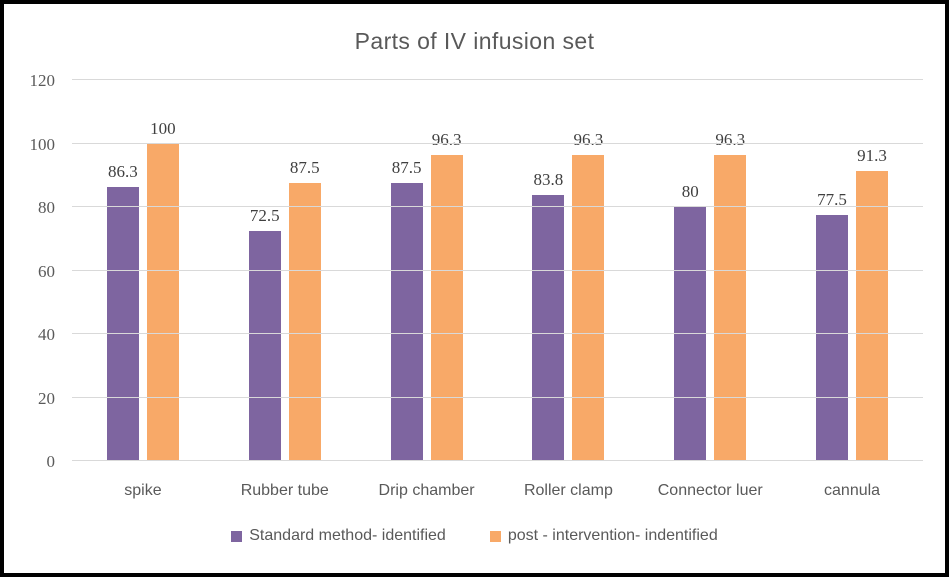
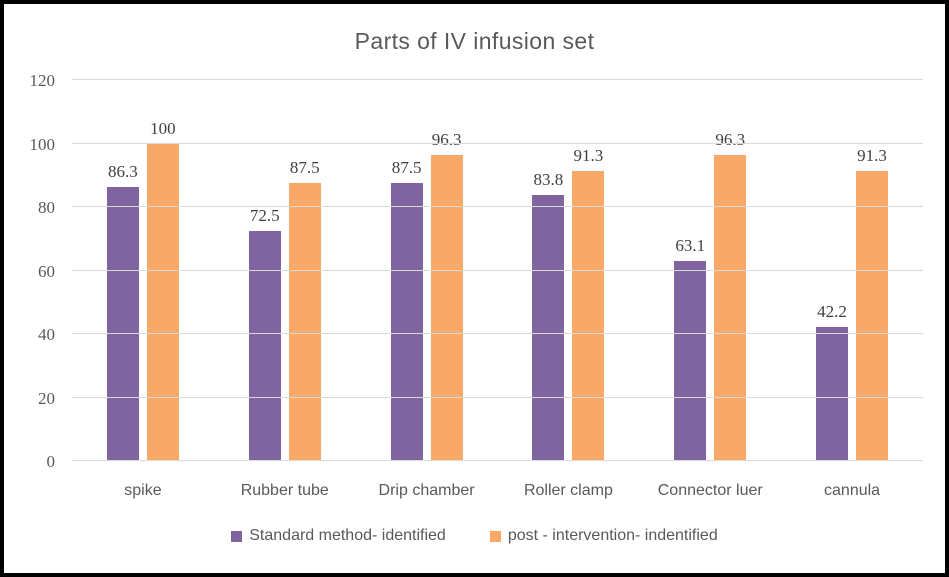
post - intervention- indentified/Roller clamp: 96.3 -> 91.3
Standard method- identified/Connector luer: 80 -> 63.1
Standard method- identified/cannula: 77.5 -> 42.2
